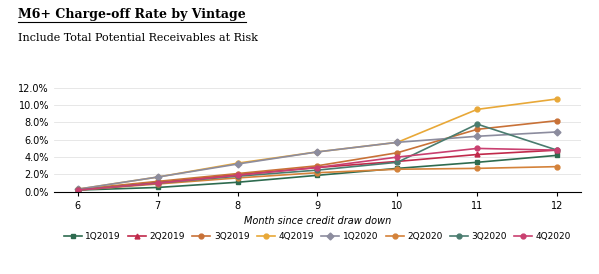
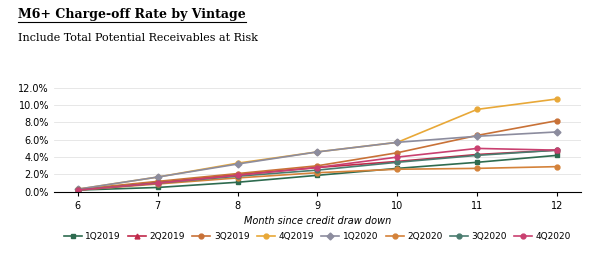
3Q2019/11: 7.2% -> 6.5%
3Q2020/11: 7.8% -> 4.2%
